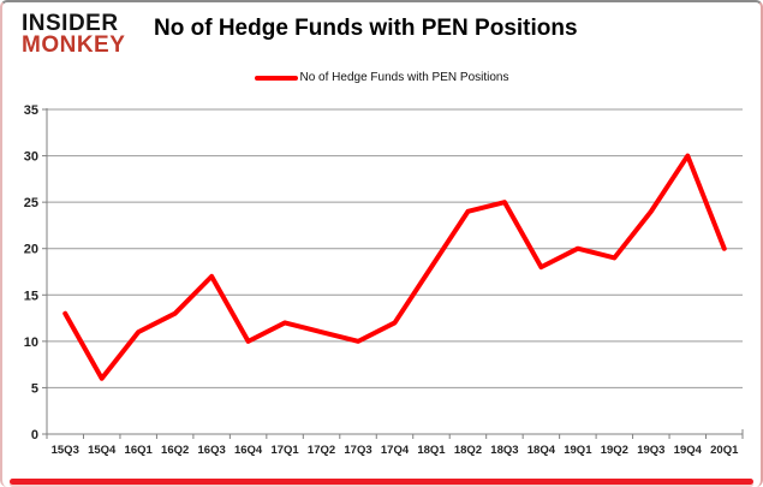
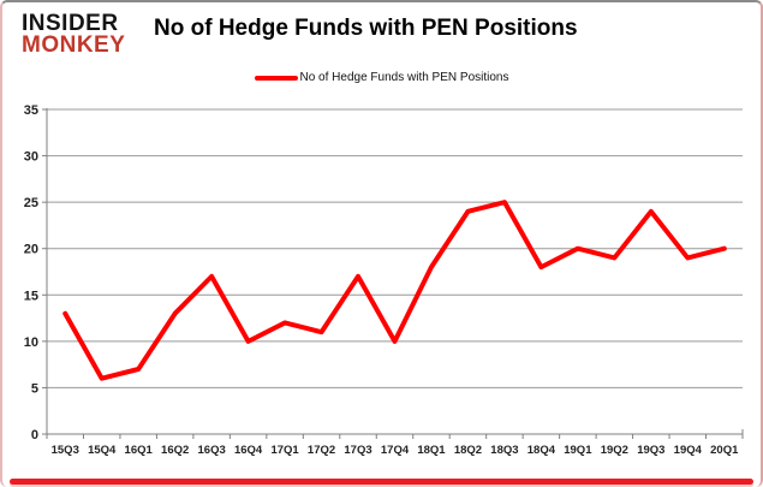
16Q1: 11 -> 7
17Q3: 10 -> 17
17Q4: 12 -> 10
19Q4: 30 -> 19
